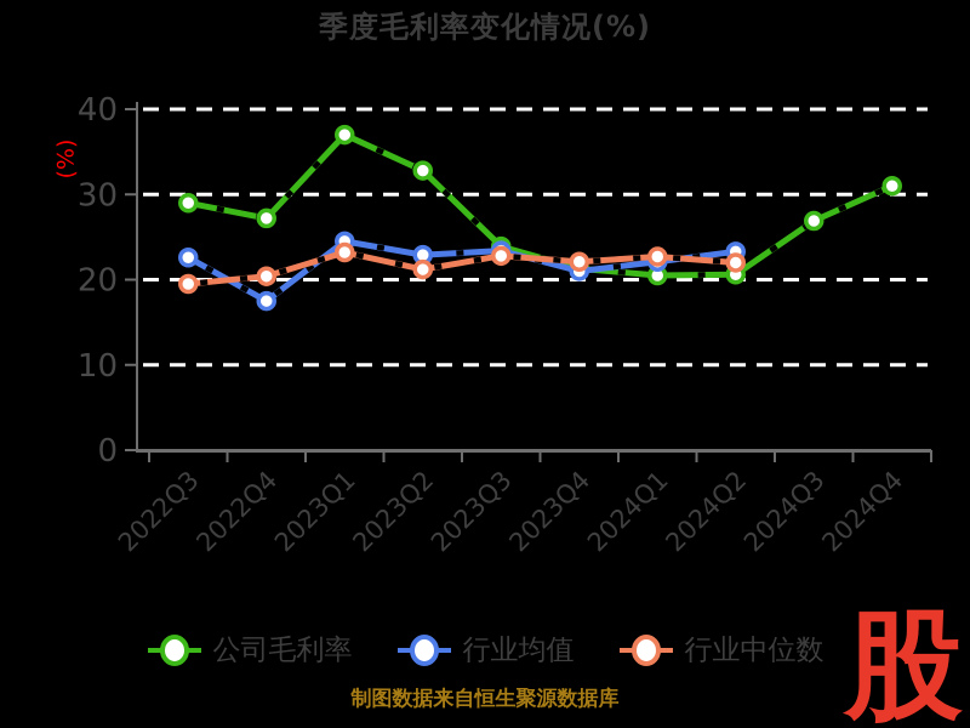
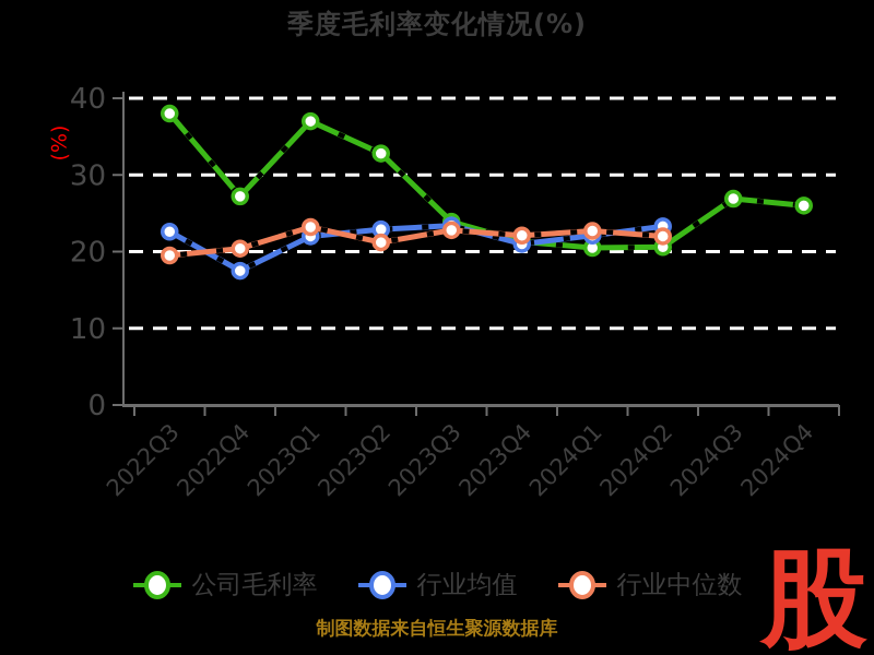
公司毛利率/2022Q3: 29 -> 38
行业均值/2023Q1: 24 -> 22
公司毛利率/2024Q4: 31 -> 26
